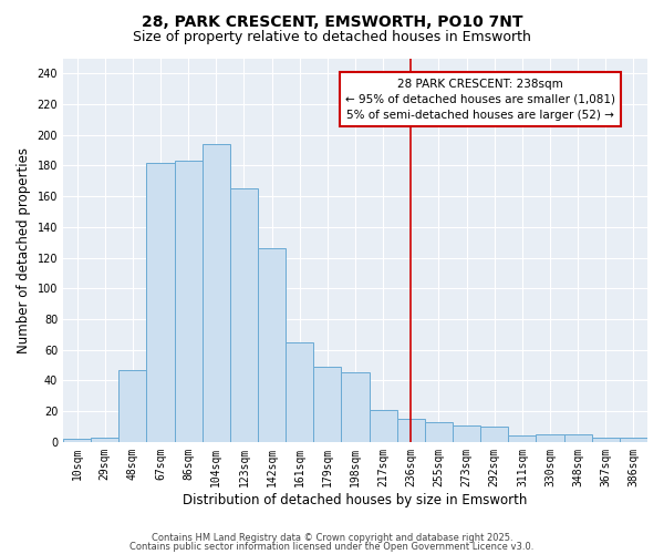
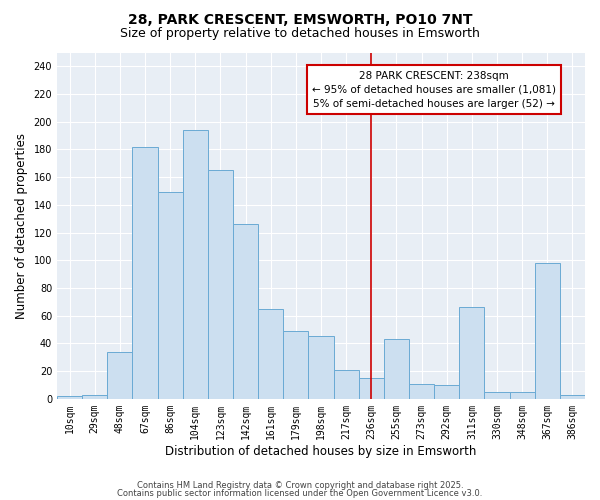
48sqm: 47 -> 34
86sqm: 183 -> 149
255sqm: 13 -> 43
311sqm: 4 -> 66
367sqm: 3 -> 98
